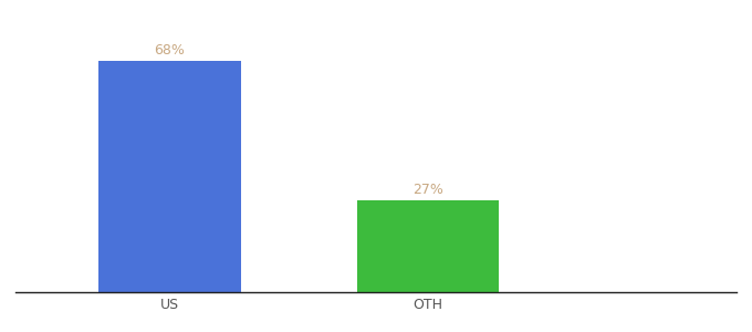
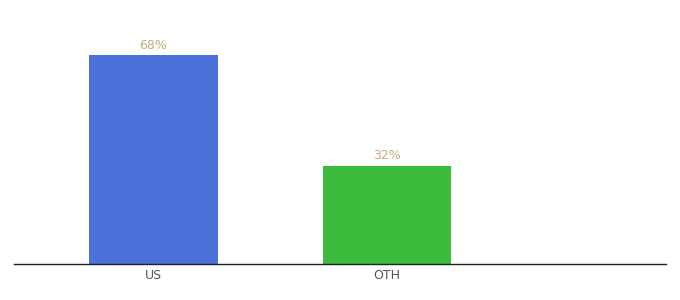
OTH: 27% -> 32%
